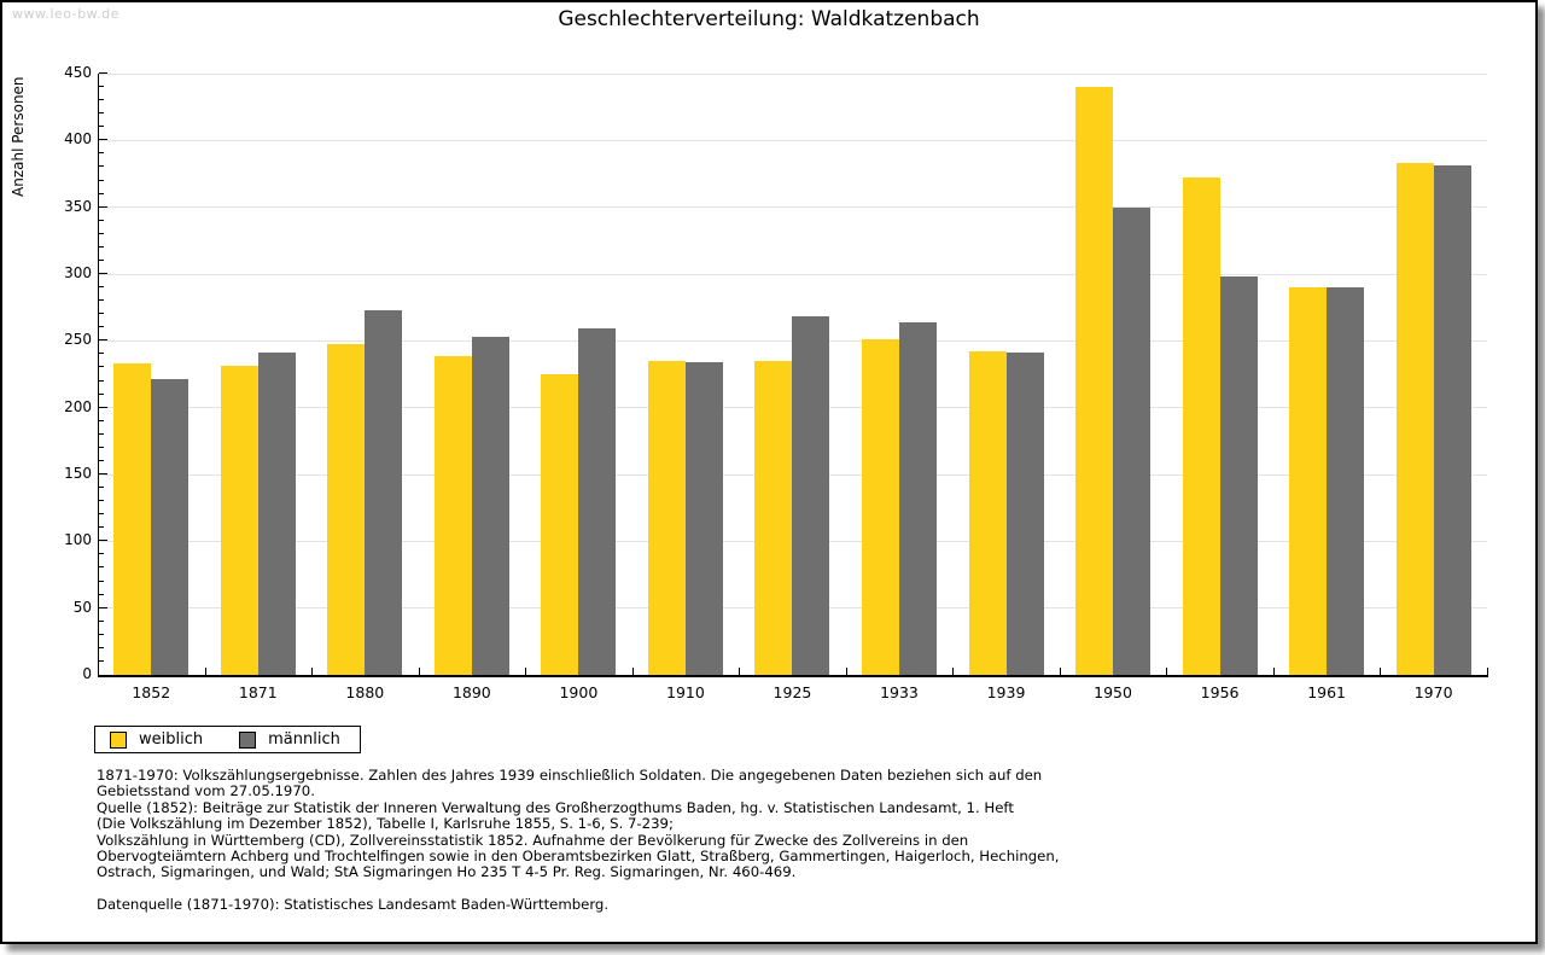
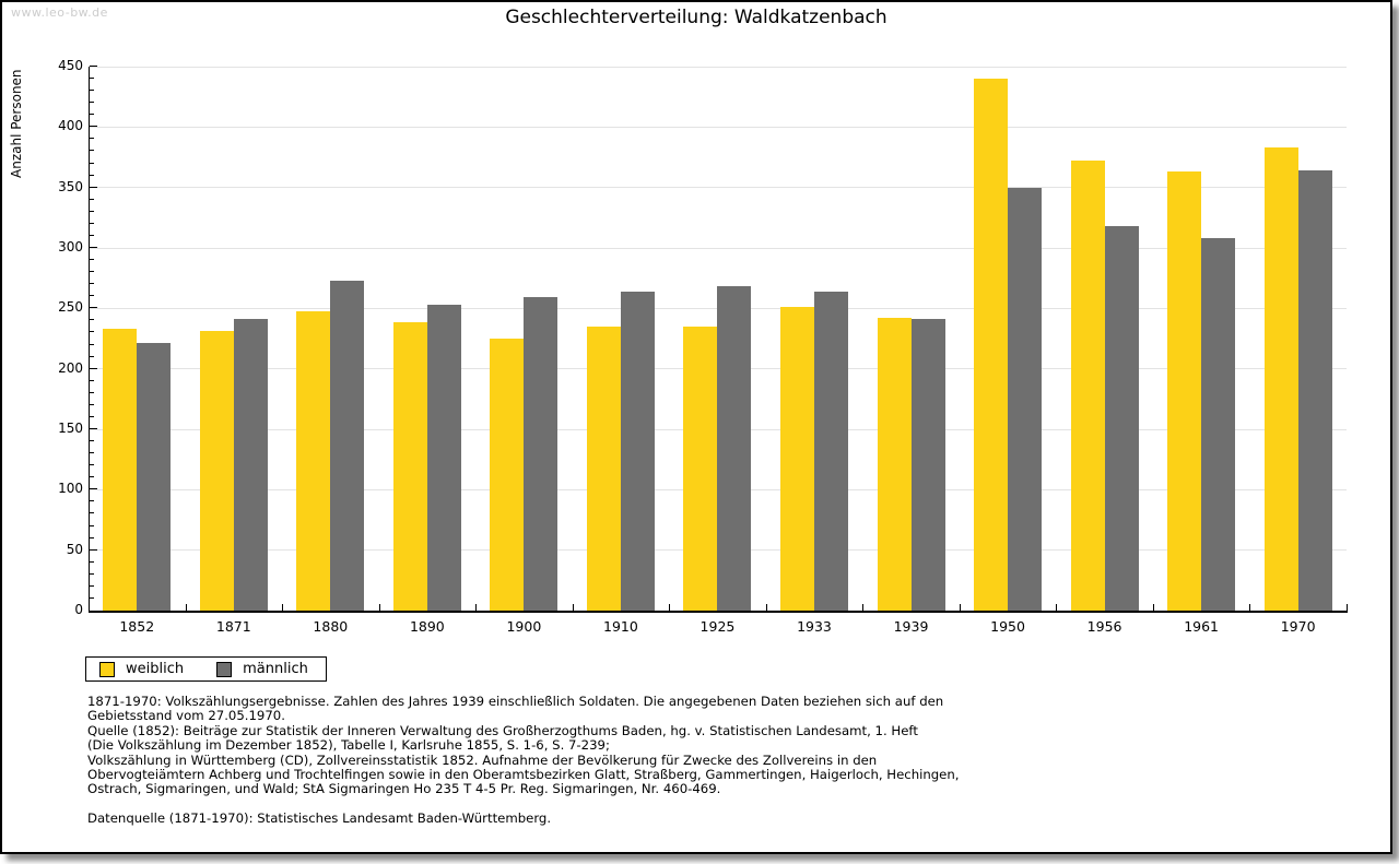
männlich/1910: 234 -> 264
männlich/1956: 298 -> 318
weiblich/1961: 290 -> 363
männlich/1961: 290 -> 308
männlich/1970: 381 -> 364
